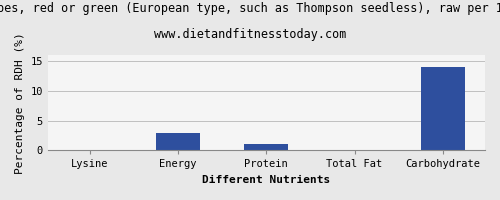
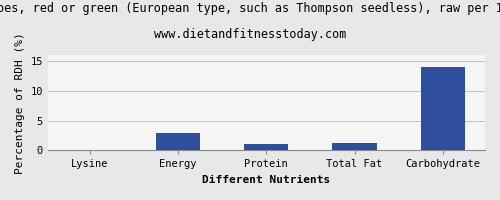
Total Fat: 0.1 -> 1.2
